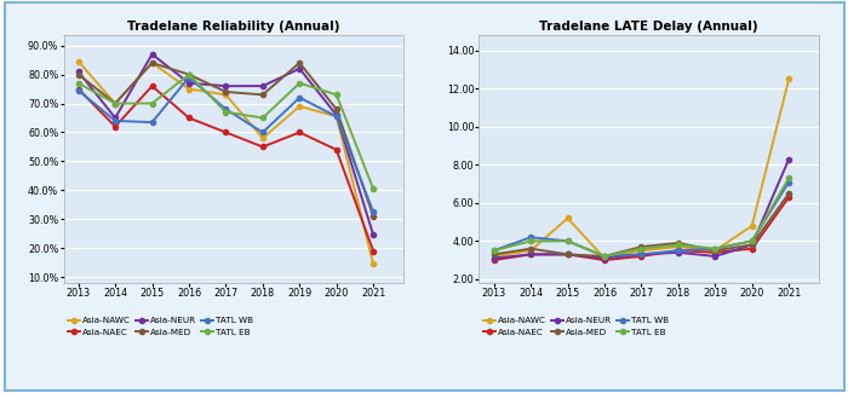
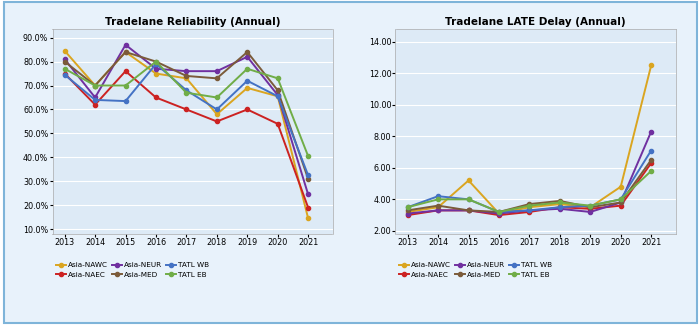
Tradelane LATE Delay (Annual)/TATL EB/2021: 7.3 -> 5.8
